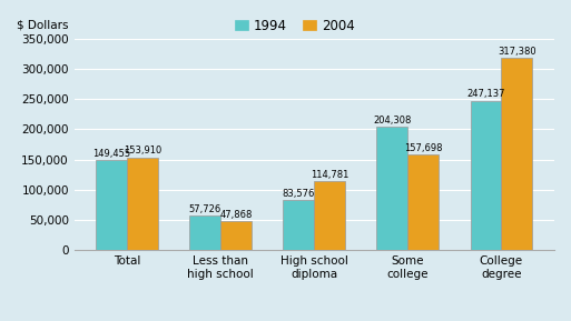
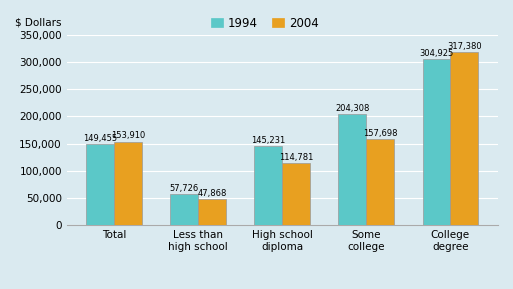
1994/High school diploma: 83,576 -> 145,231
1994/College degree: 247,137 -> 304,925
